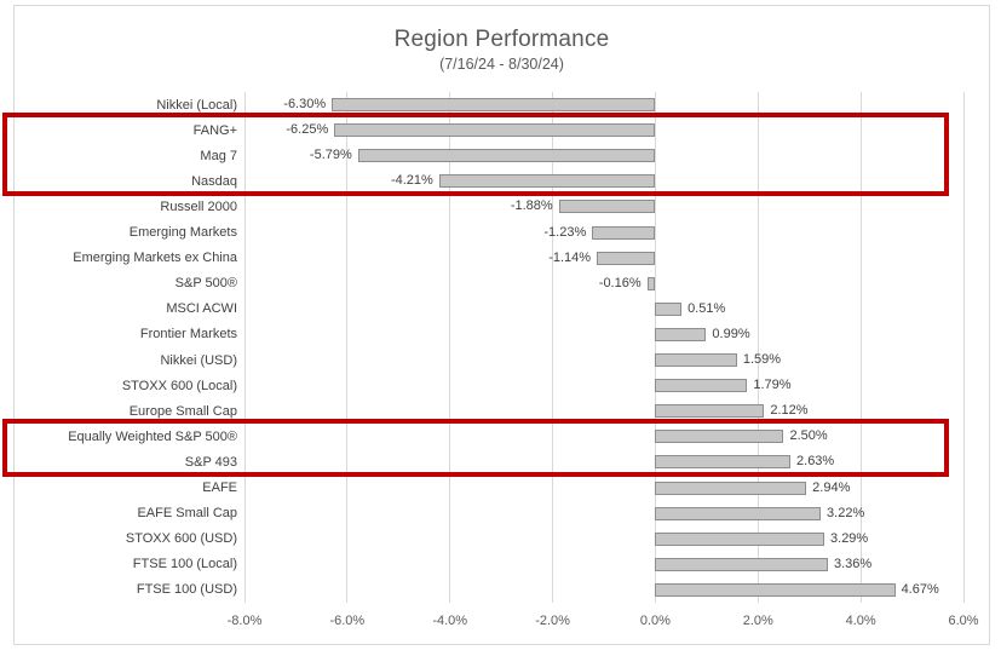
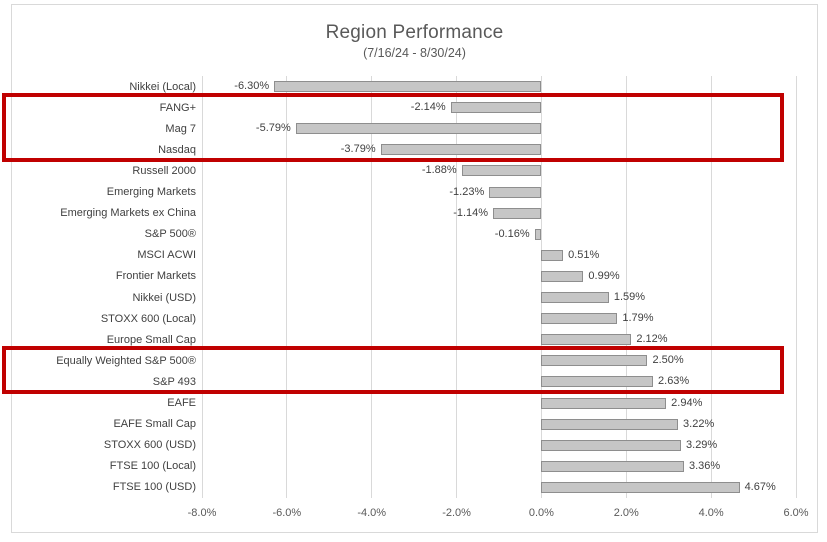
FANG+: -6.25% -> -2.14%
Nasdaq: -4.21% -> -3.79%
